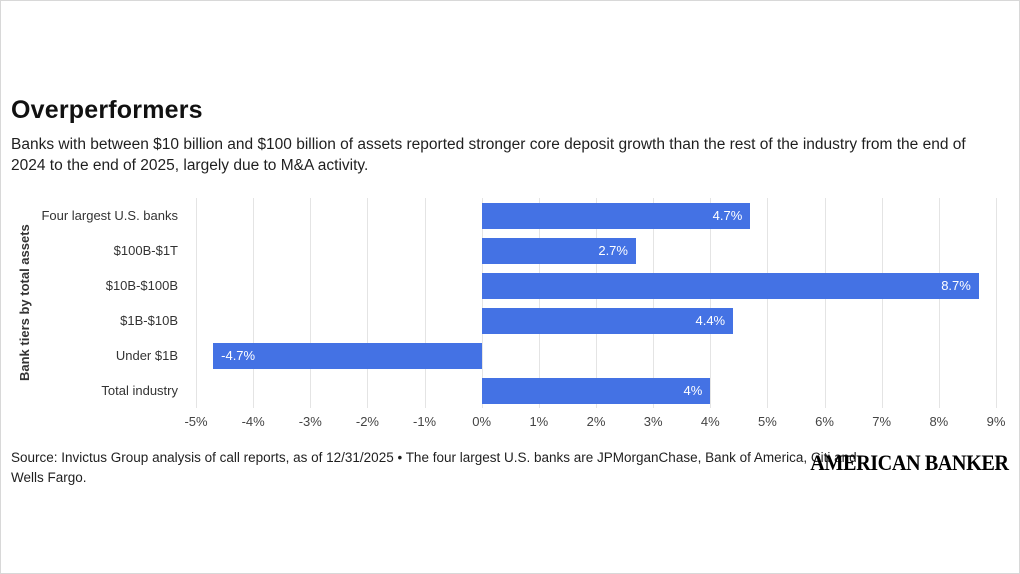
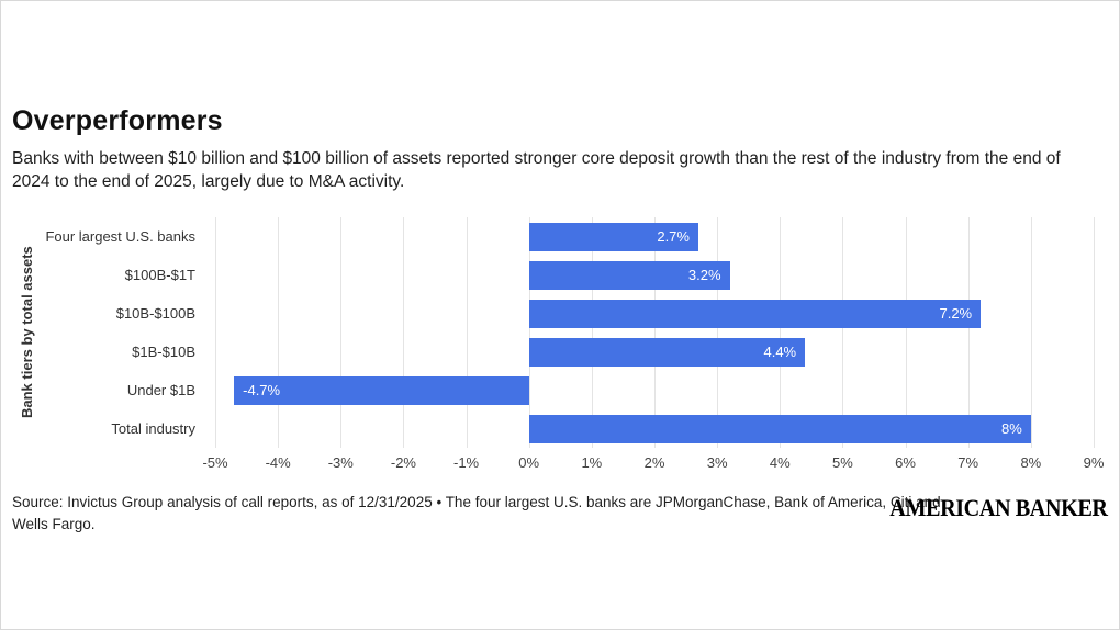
Four largest U.S. banks: 4.7% -> 2.7%
$100B-$1T: 2.7% -> 3.2%
$10B-$100B: 8.7% -> 7.2%
Total industry: 4% -> 8%
